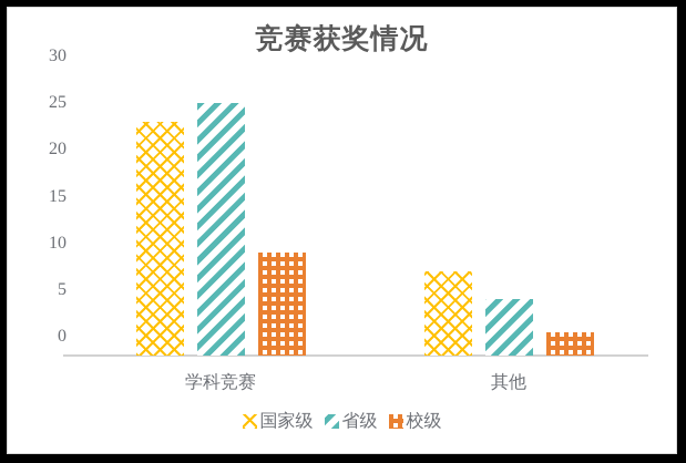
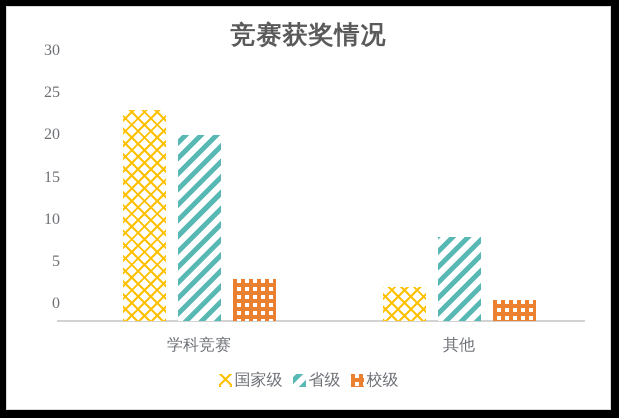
省级/学科竞赛: 27 -> 22
校级/学科竞赛: 11 -> 5
国家级/其他: 9 -> 4
省级/其他: 6 -> 10
